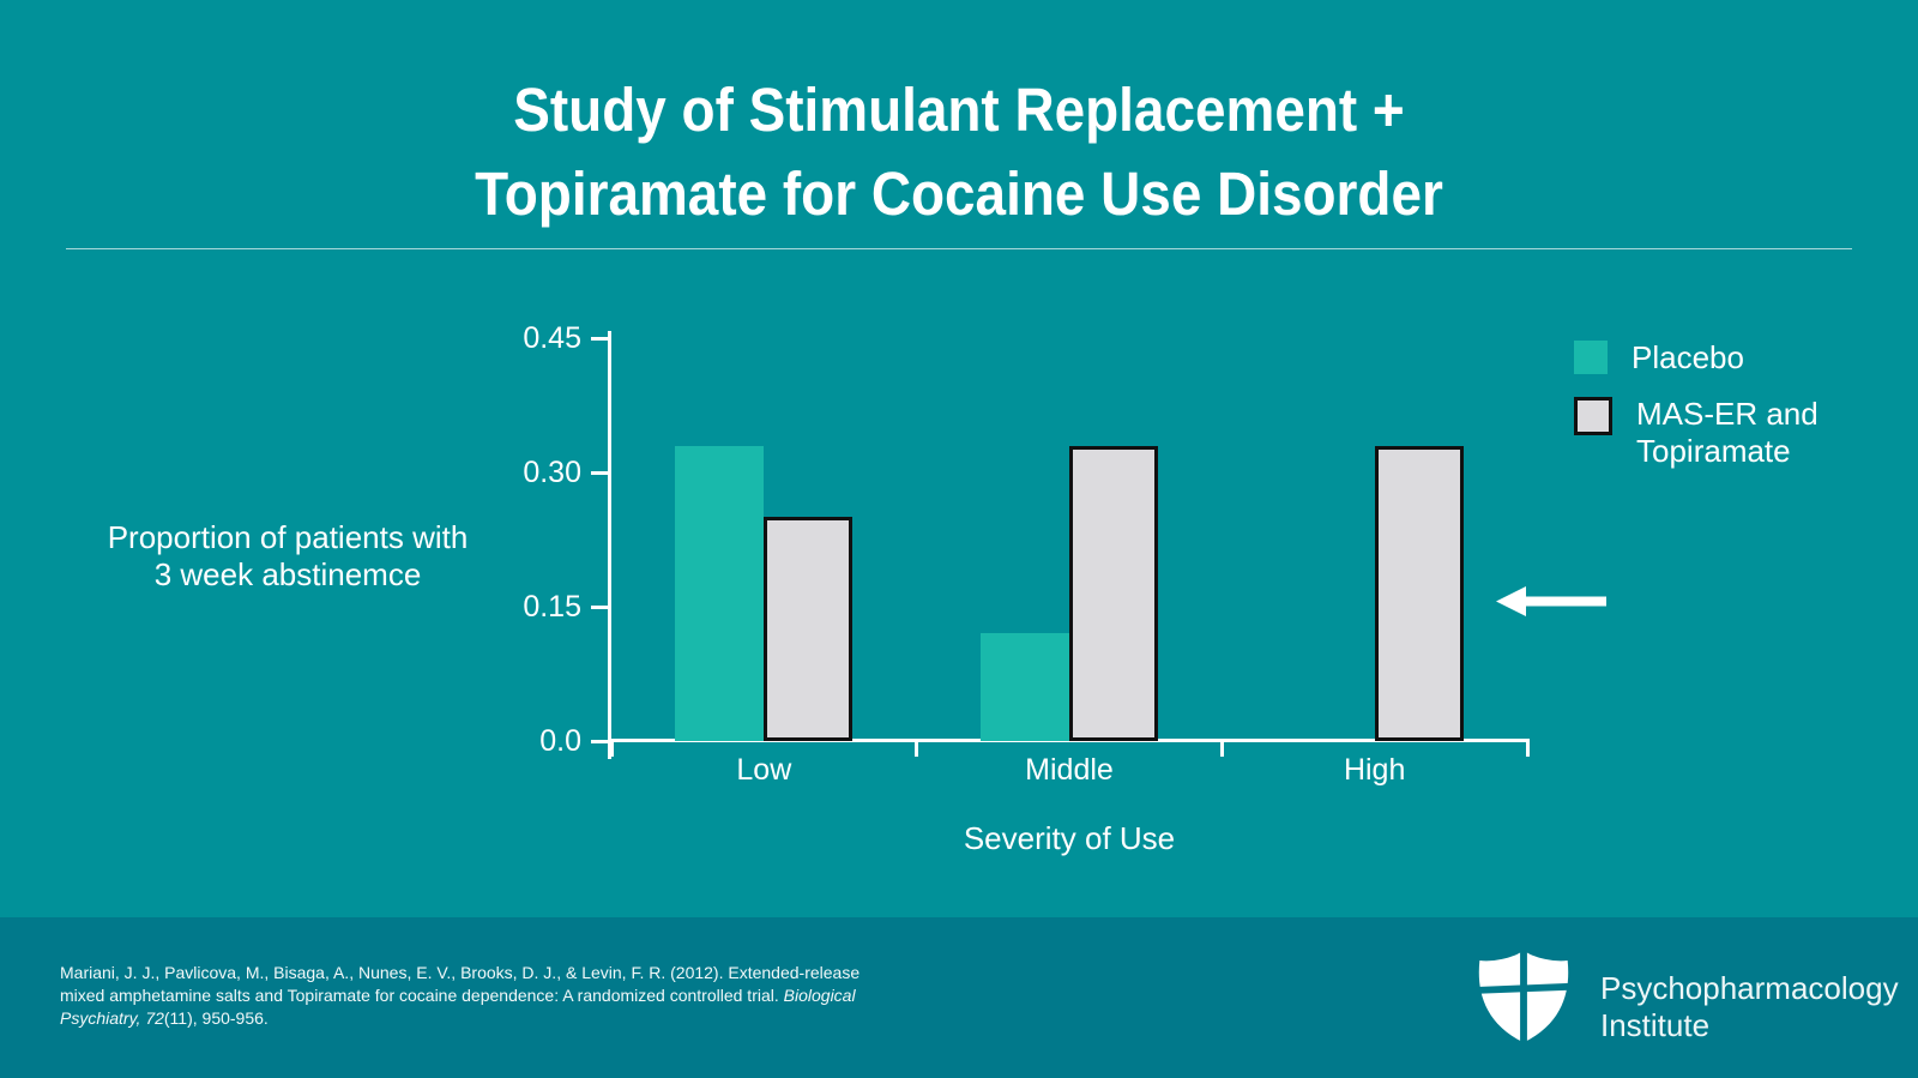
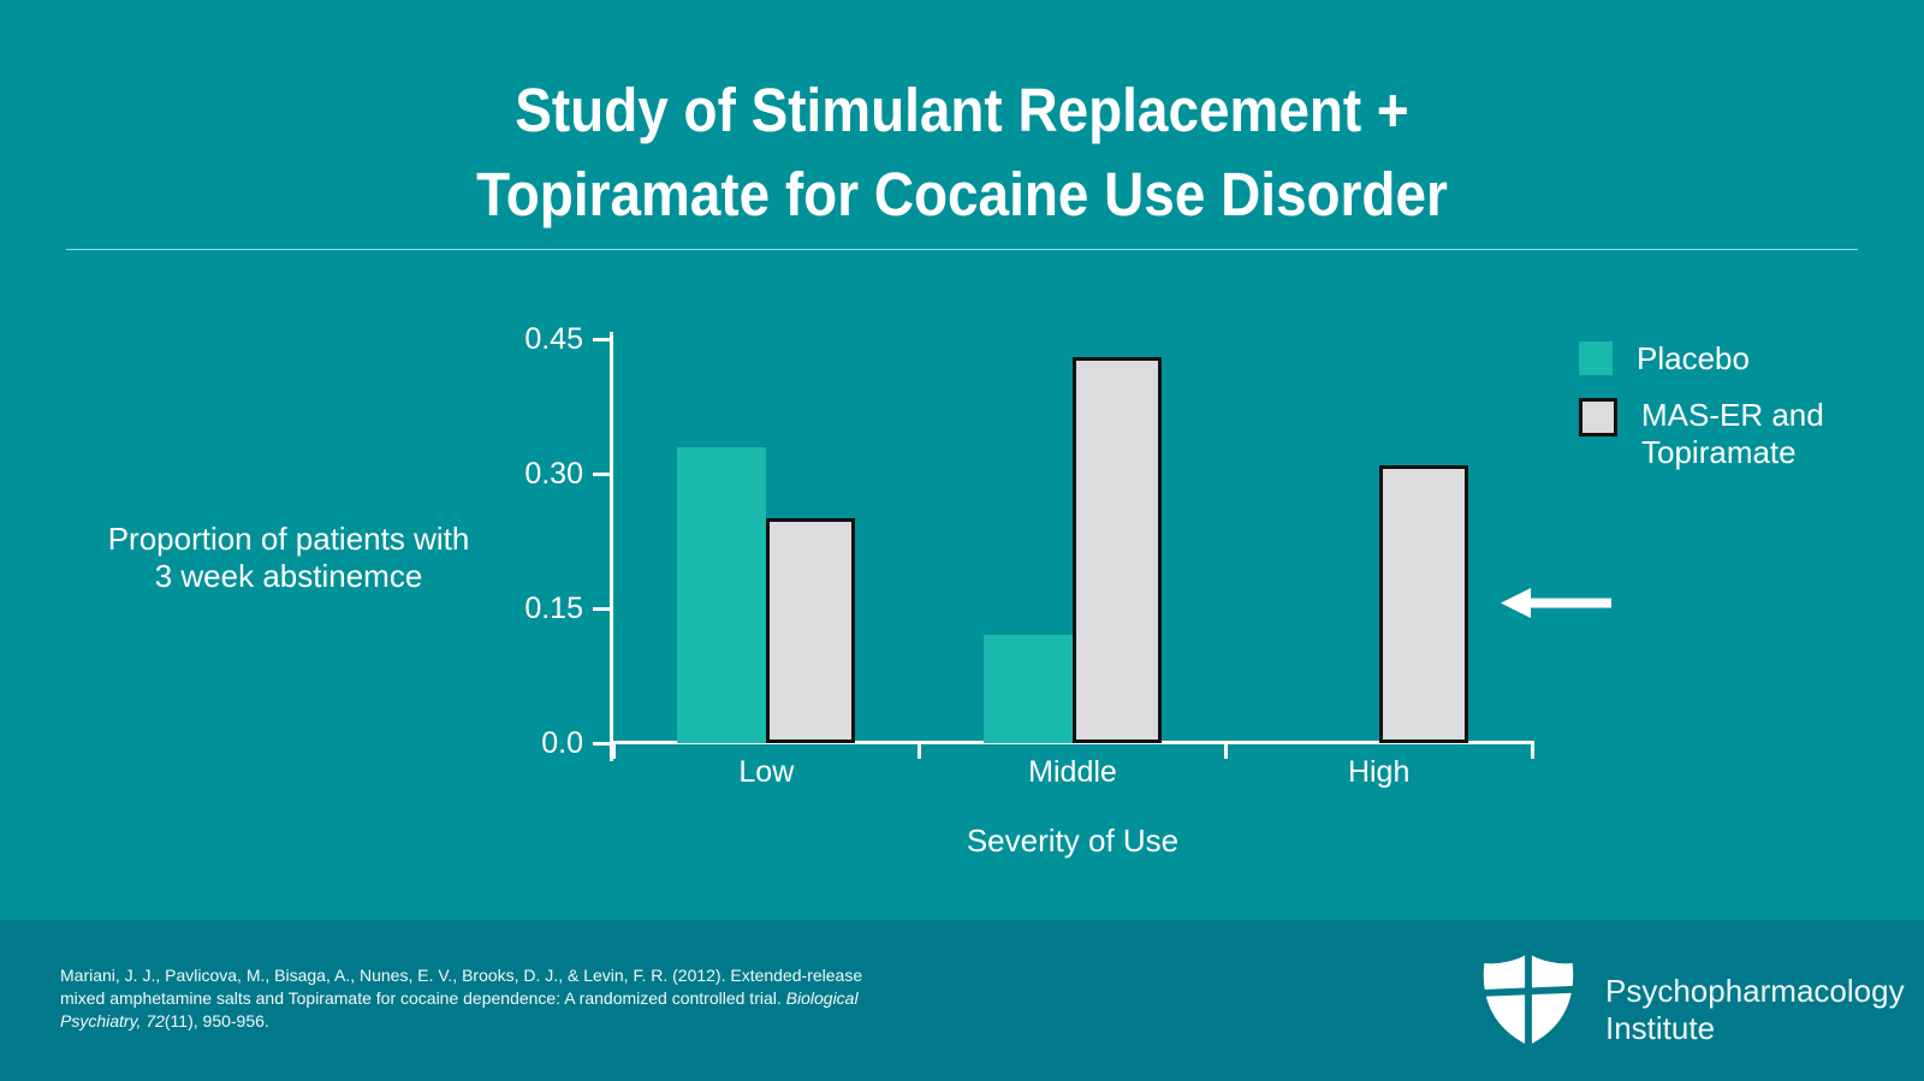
MAS-ER and Topiramate/Middle: 0.33 -> 0.43
MAS-ER and Topiramate/High: 0.33 -> 0.31
